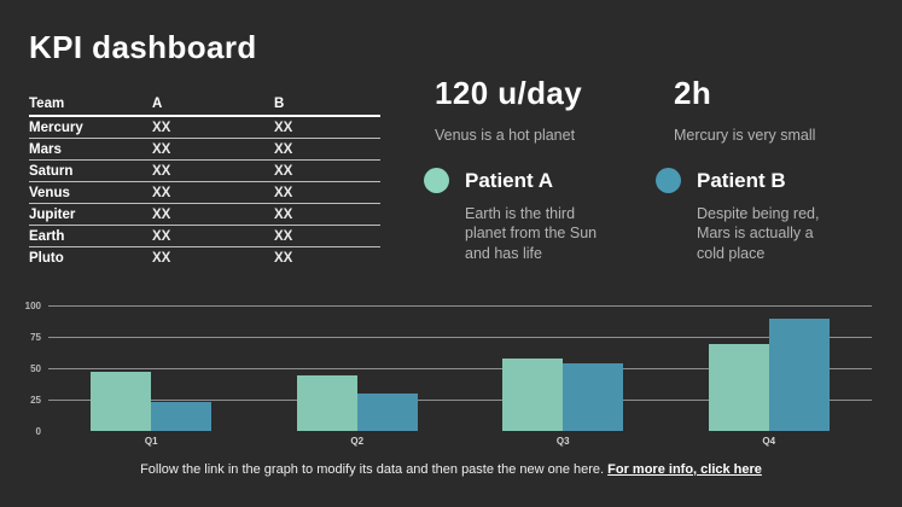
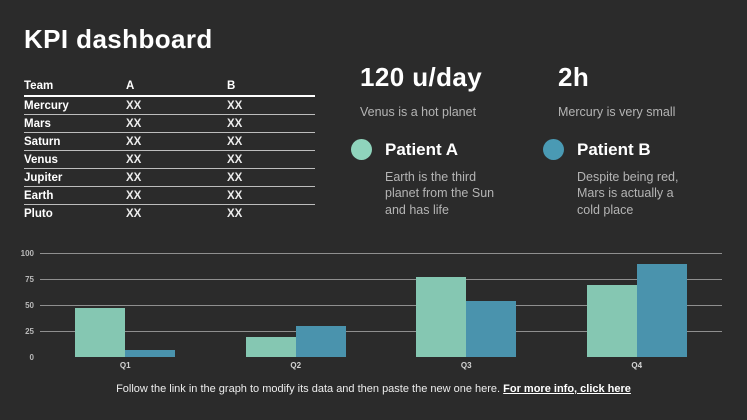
Patient B/Q1: 23 -> 7
Patient A/Q2: 44 -> 19
Patient A/Q3: 58 -> 77
